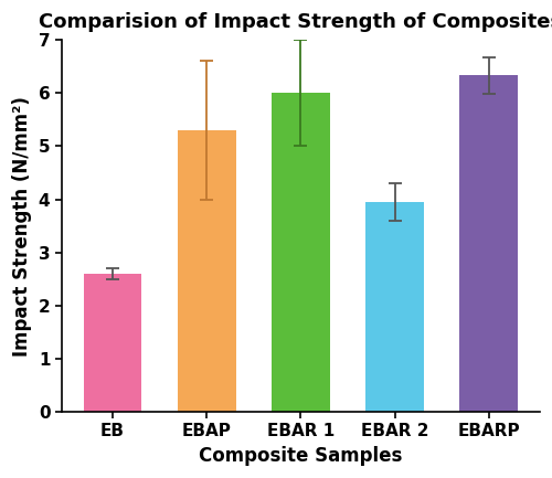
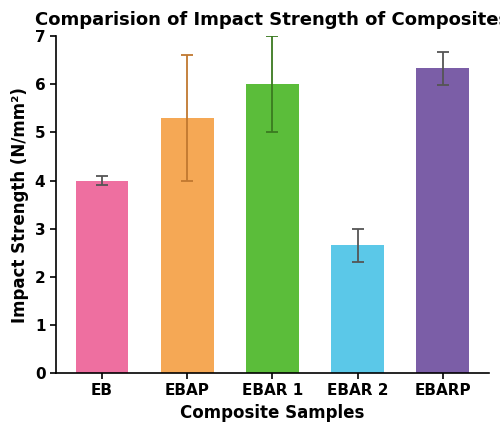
EB: 2.60 -> 4.00
EBAR 2: 3.95 -> 2.65
